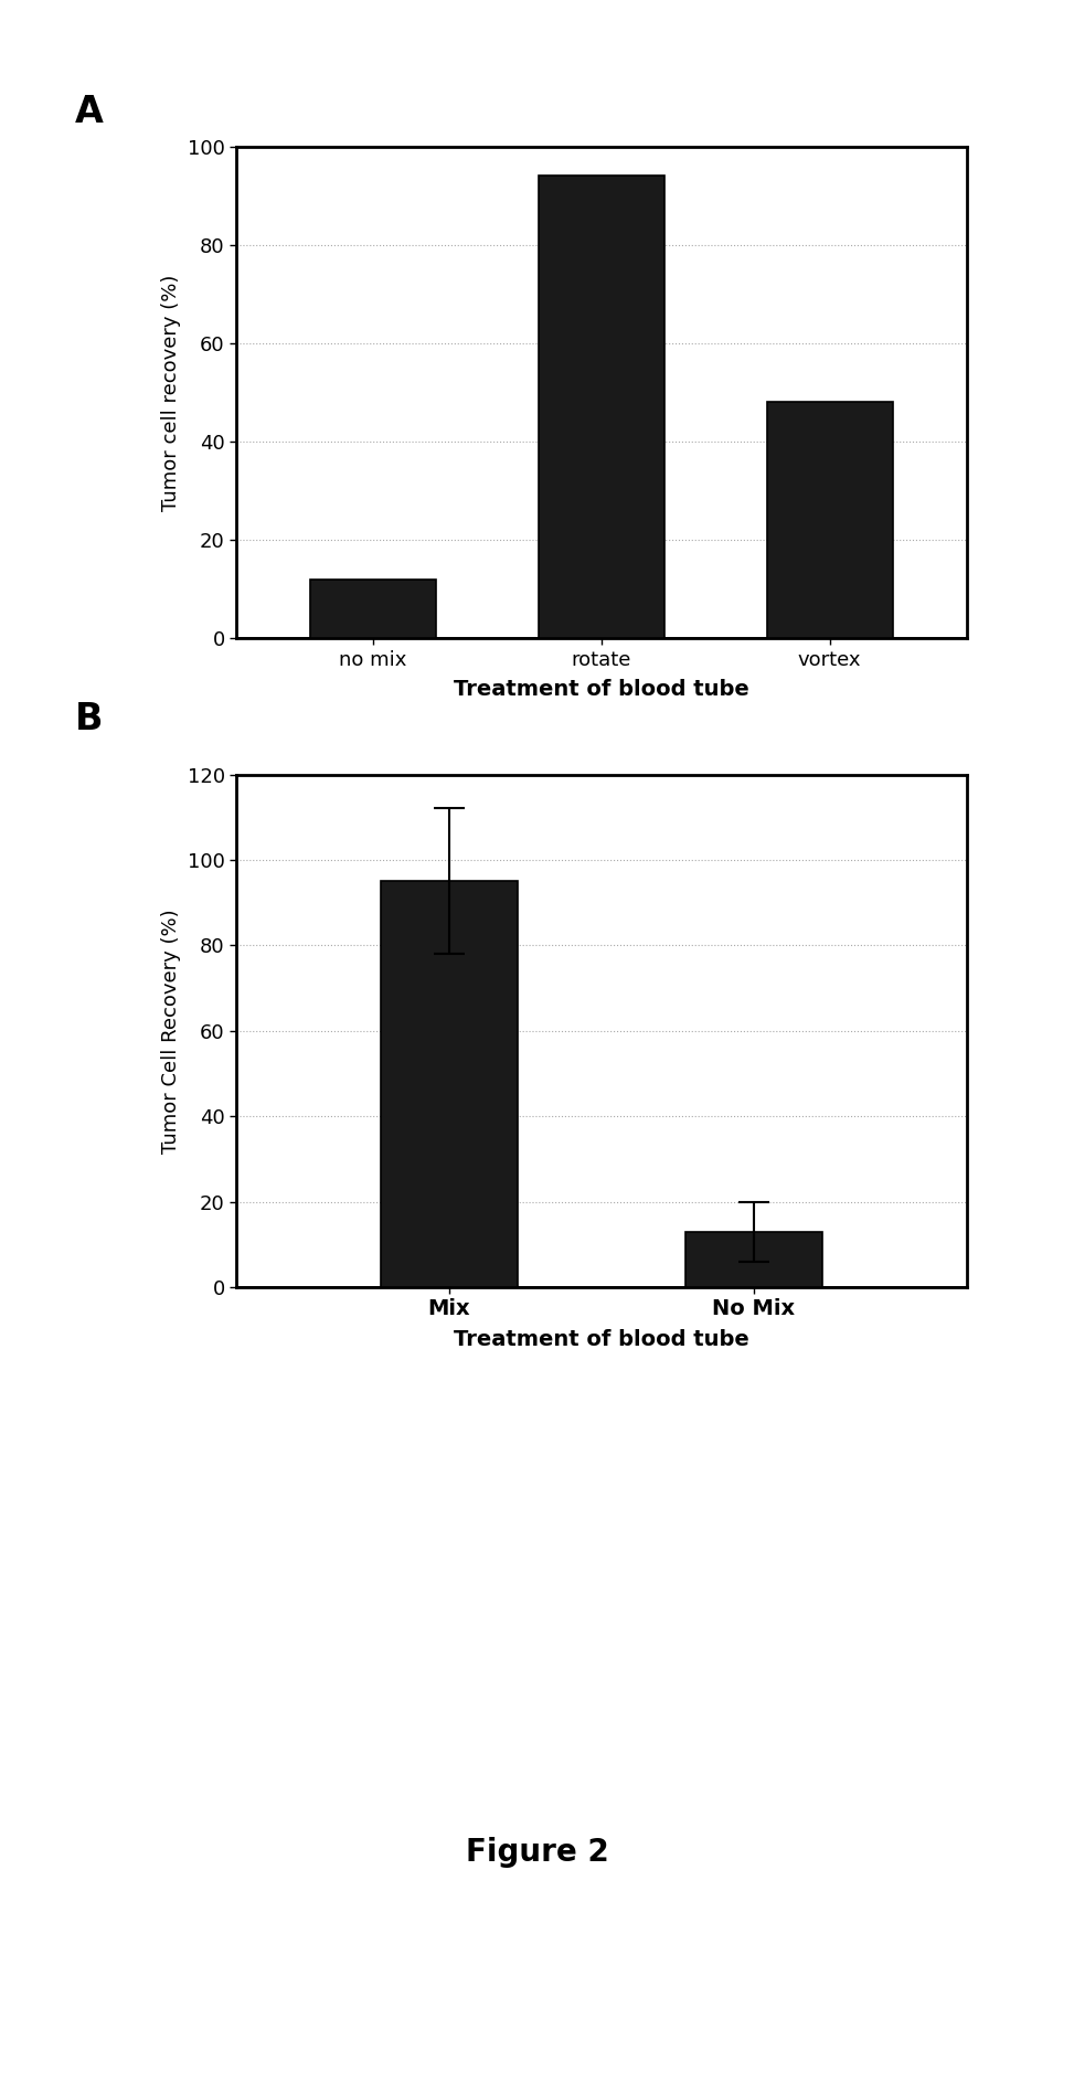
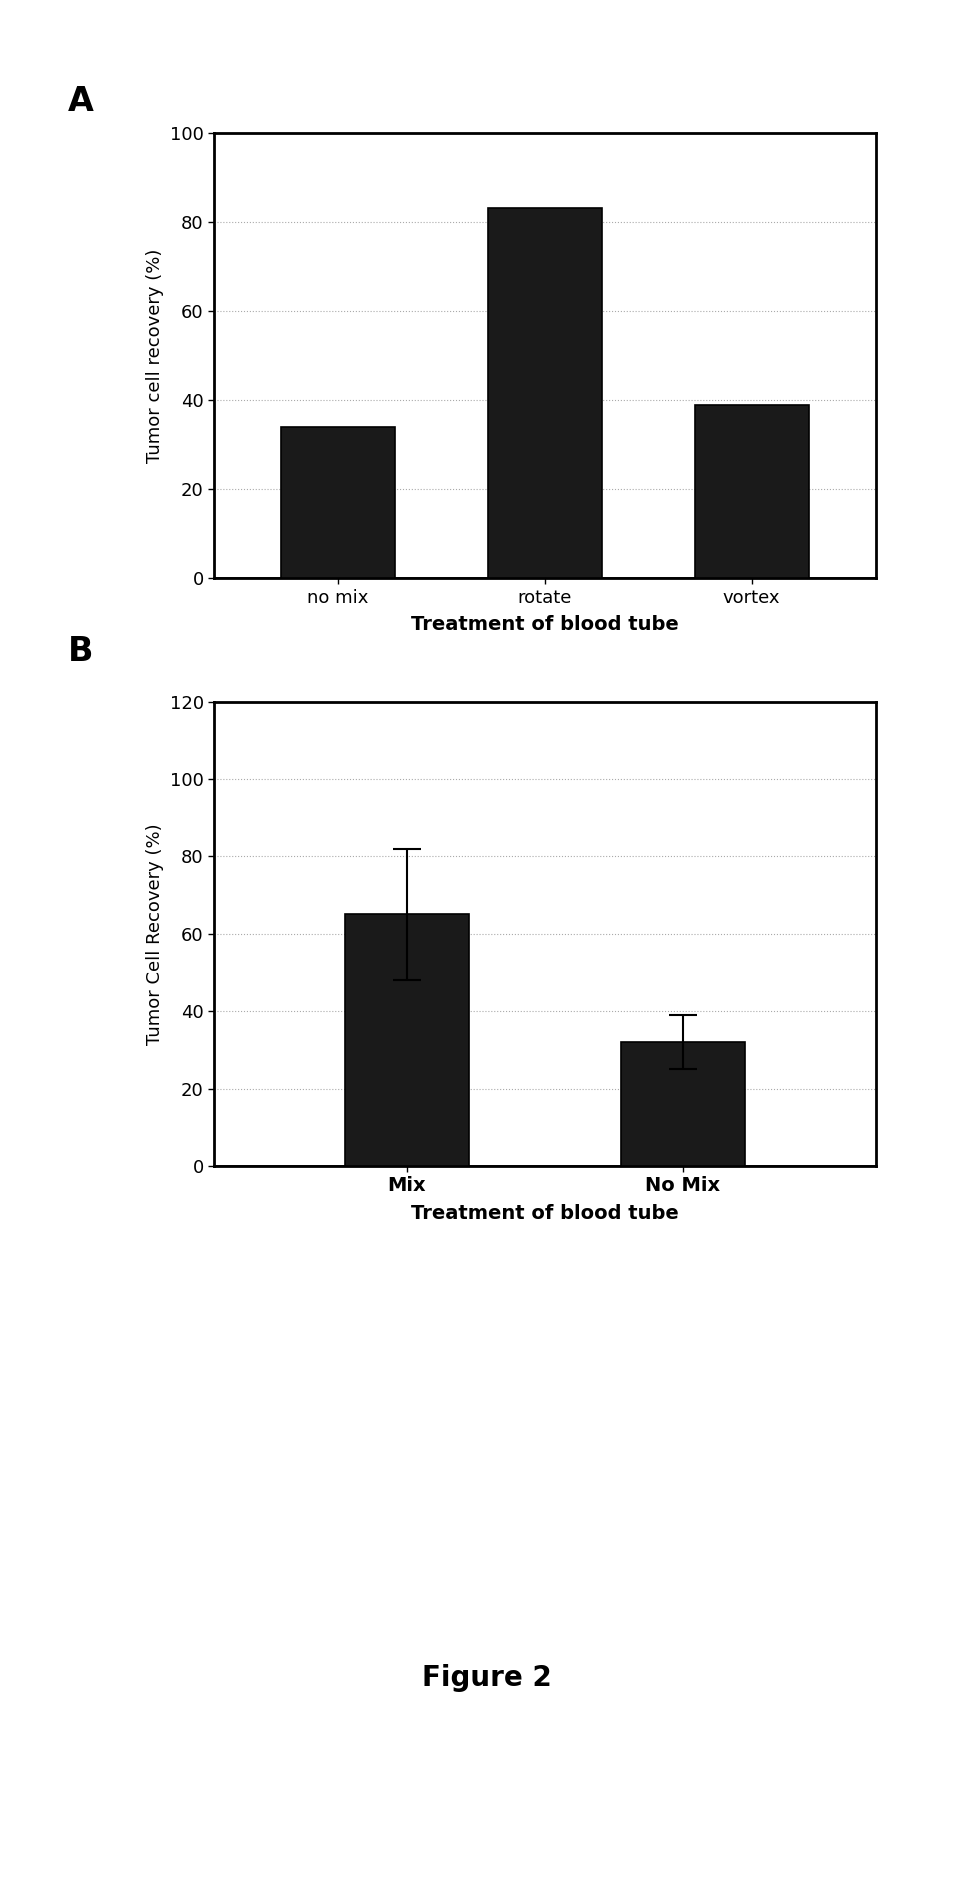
no mix: 12 -> 34
rotate: 94 -> 83
vortex: 48 -> 39
Mix: 95 -> 65
No Mix: 13 -> 32
